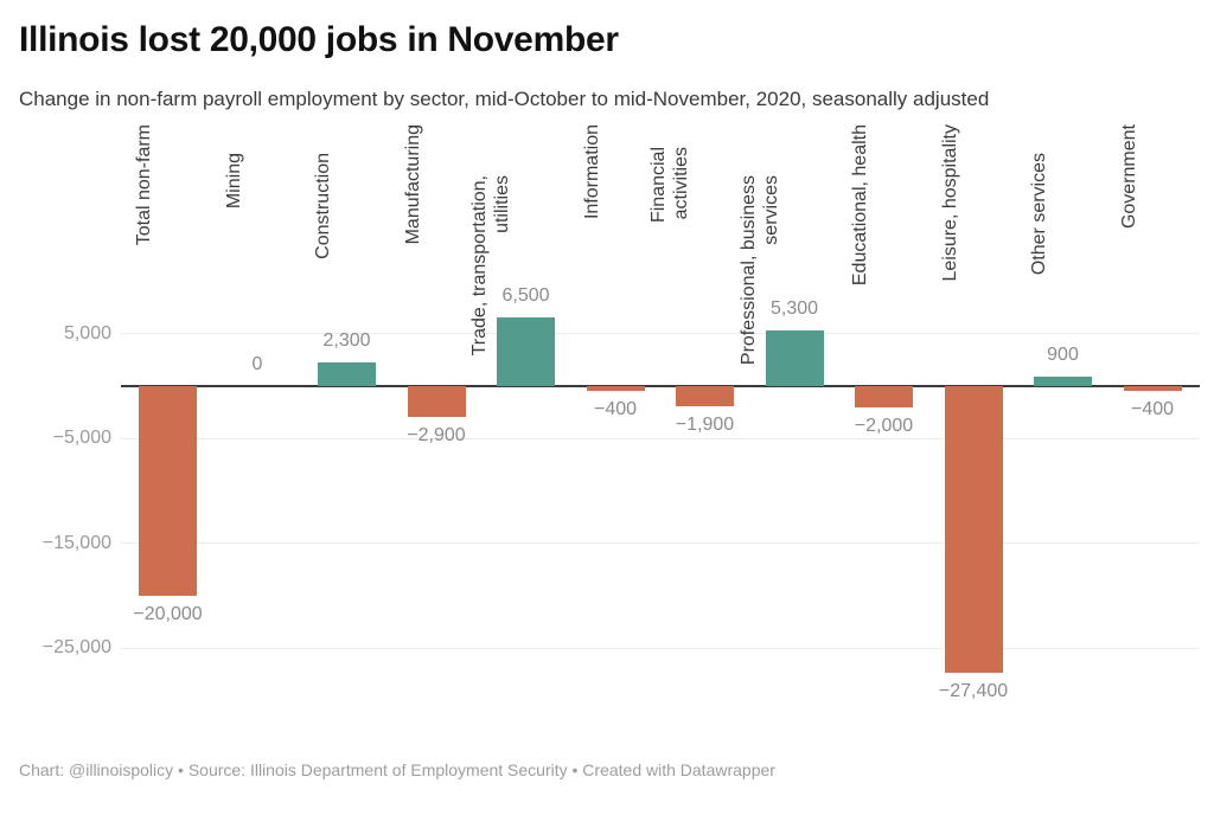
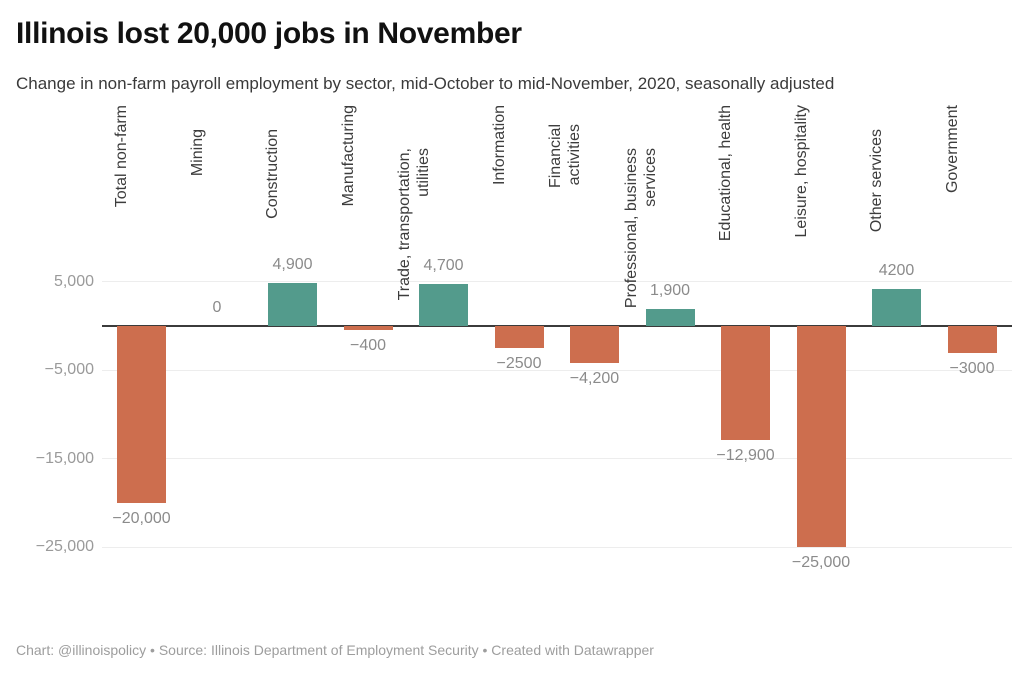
Construction: 2,300 -> 4,900
Manufacturing: −2,900 -> −400
Trade, transportation, utilities: 6,500 -> 4,700
Information: −400 -> −2500
Financial activities: −1,900 -> −4,200
Professional, business services: 5,300 -> 1,900
Educational, health: −2,000 -> −12,900
Leisure, hospitality: −27,400 -> −25,000
Other services: 900 -> 4200
Government: −400 -> −3000
